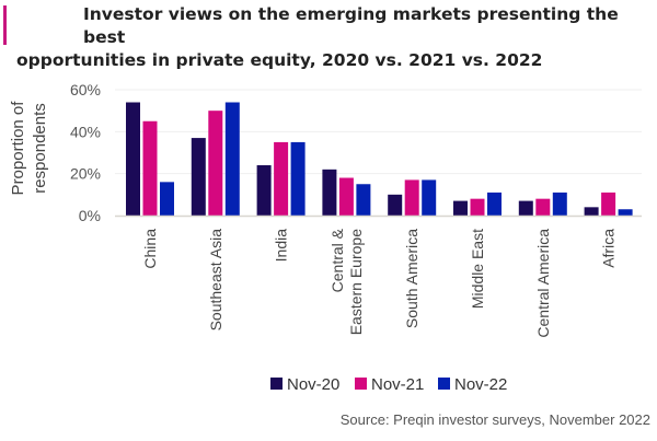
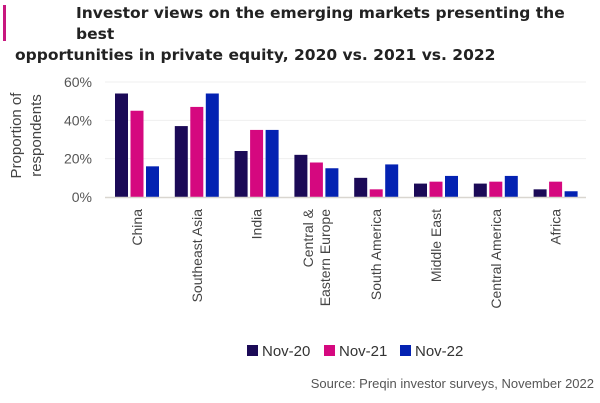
Nov-21/Southeast Asia: 50% -> 47%
Nov-21/South America: 17% -> 4%
Nov-21/Africa: 11% -> 8%
